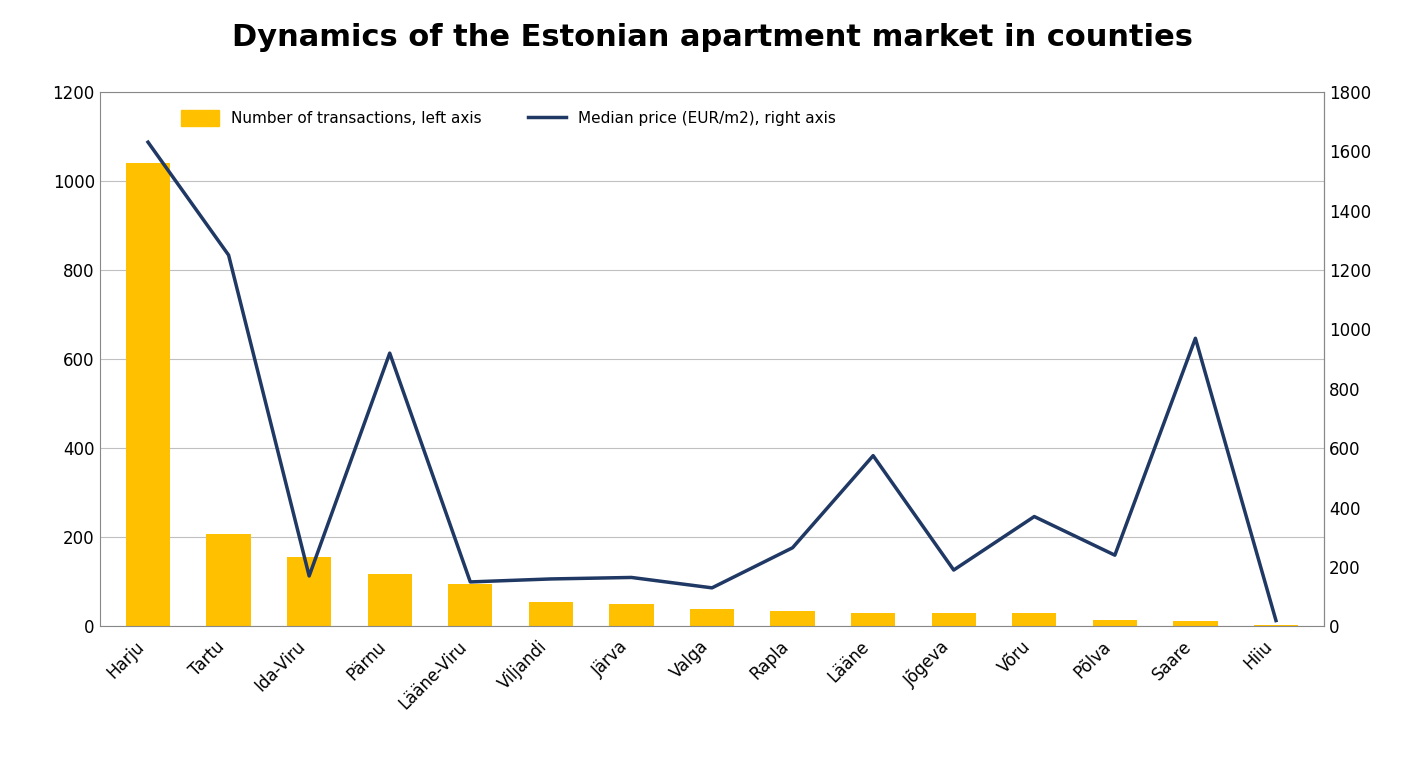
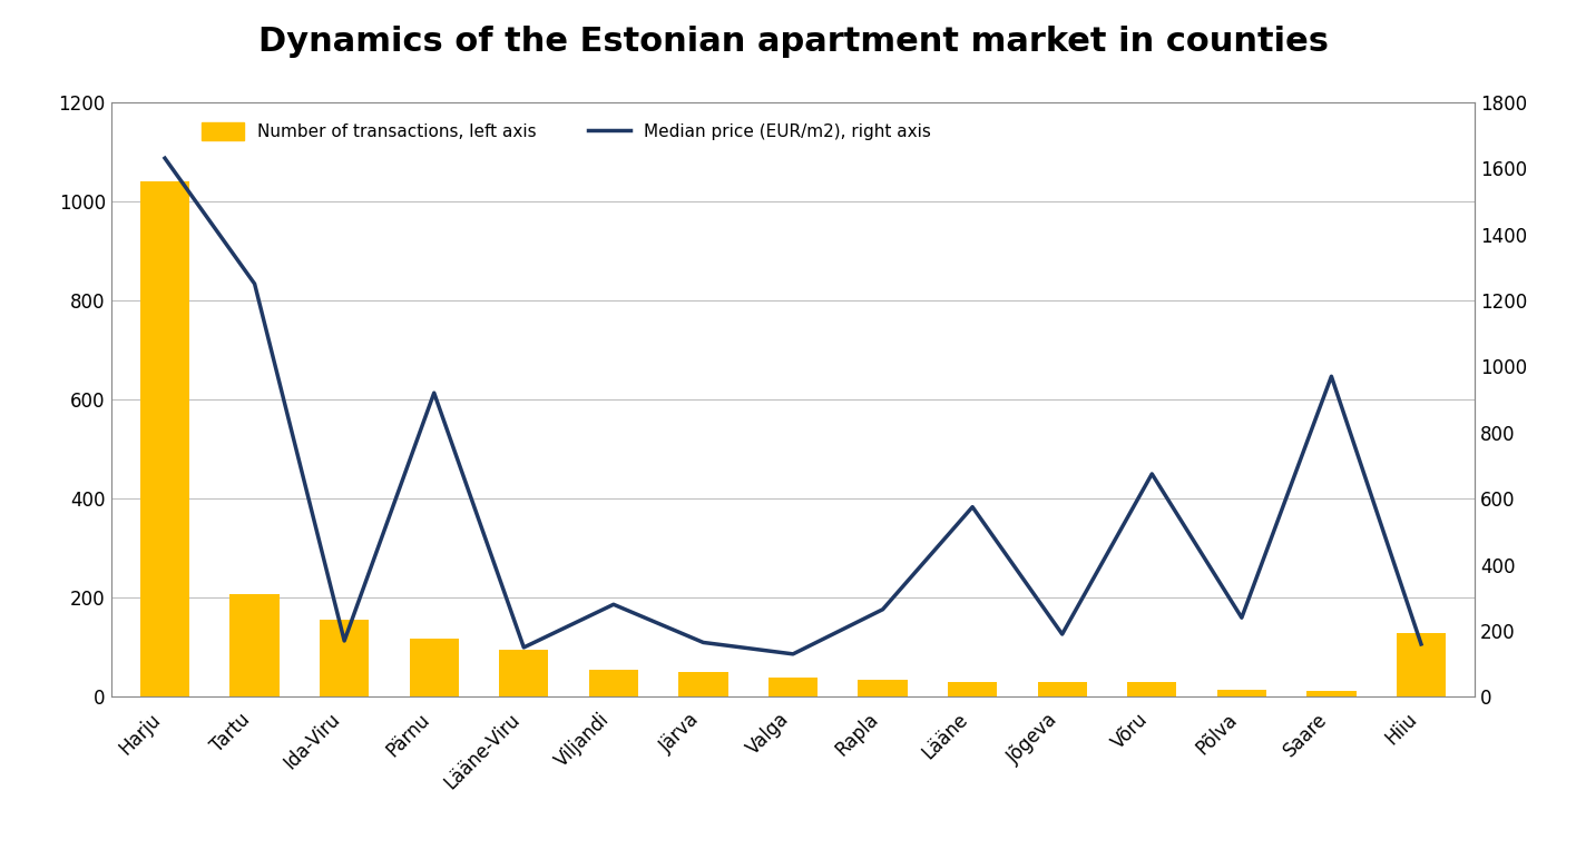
Median price (EUR/m2), right axis/Viljandi: 160 -> 280
Median price (EUR/m2), right axis/Võru: 370 -> 675
Number of transactions, left axis/Hiiu: 3 -> 130
Median price (EUR/m2), right axis/Hiiu: 20 -> 160
